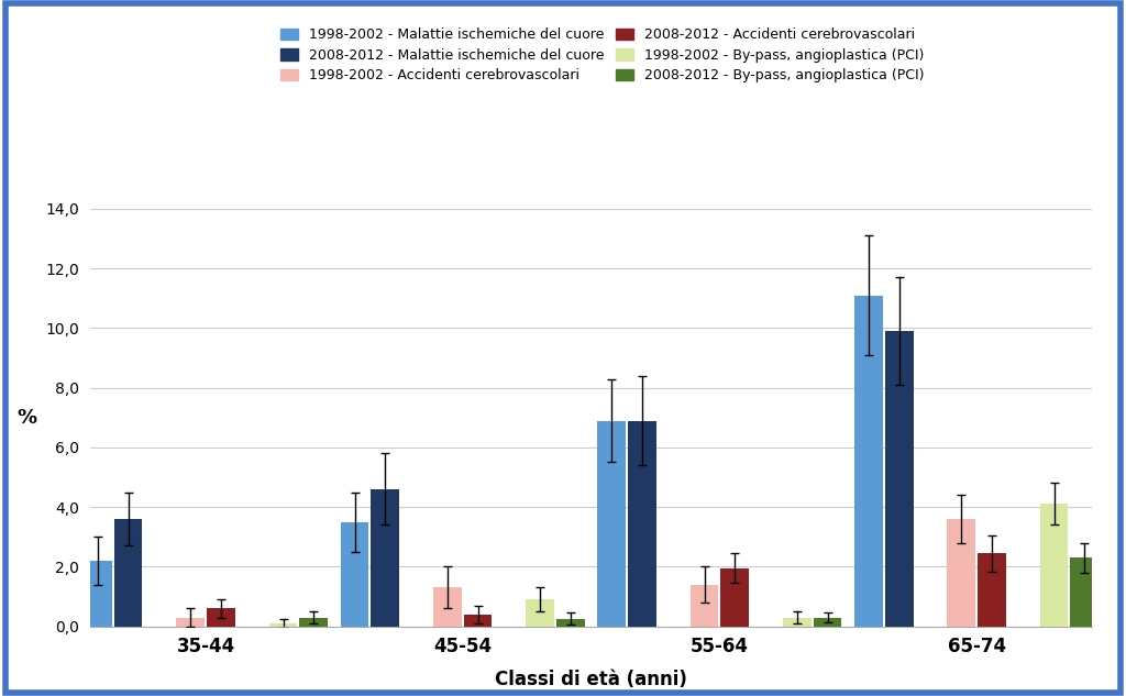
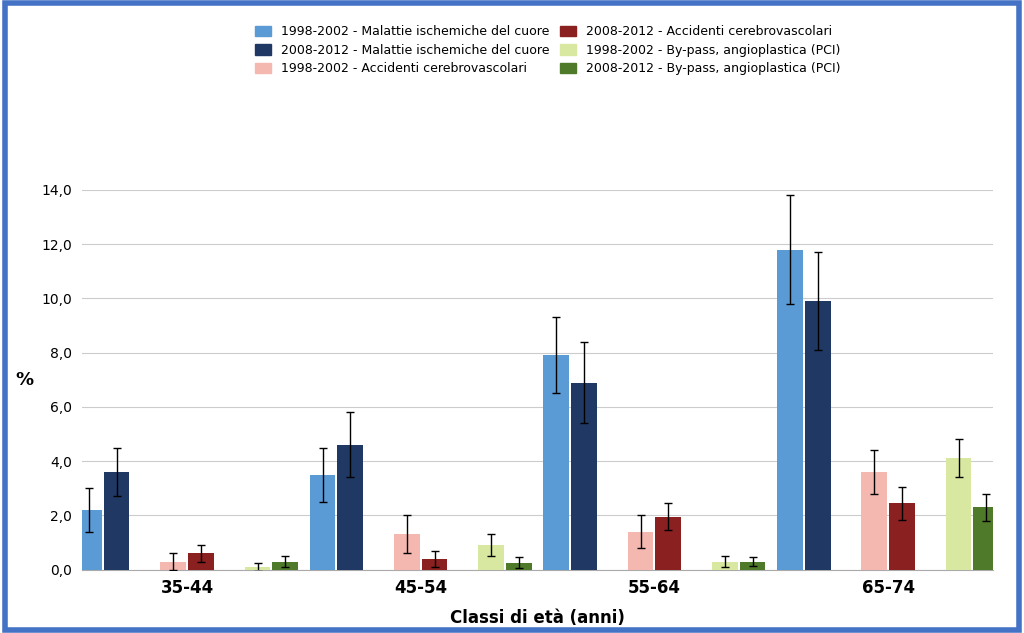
1998-2002 - Malattie ischemiche del cuore/55-64: 6,9 -> 7,9
1998-2002 - Malattie ischemiche del cuore/65-74: 11,1 -> 11,8
